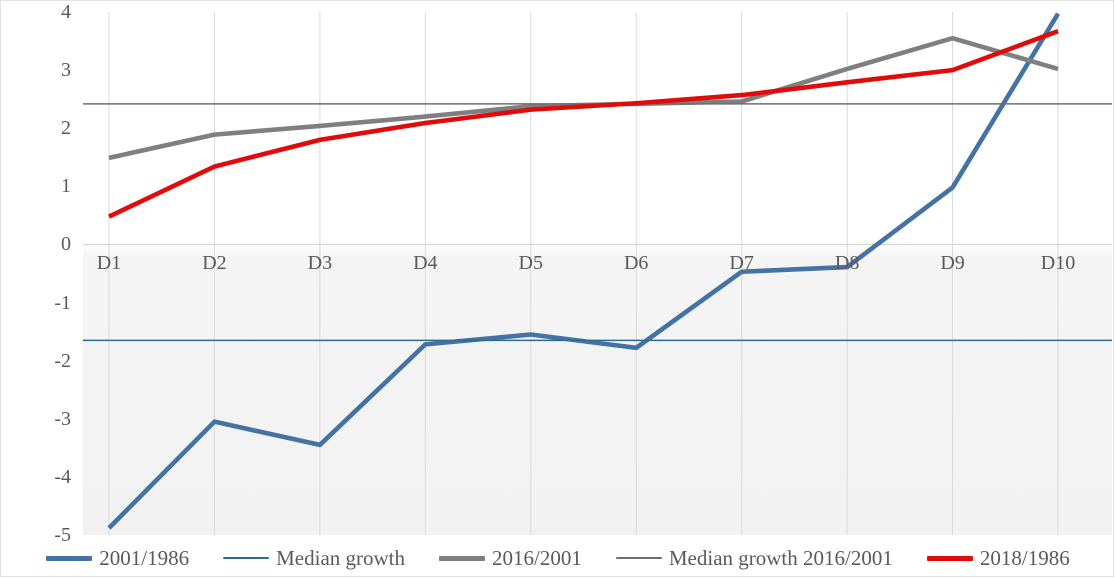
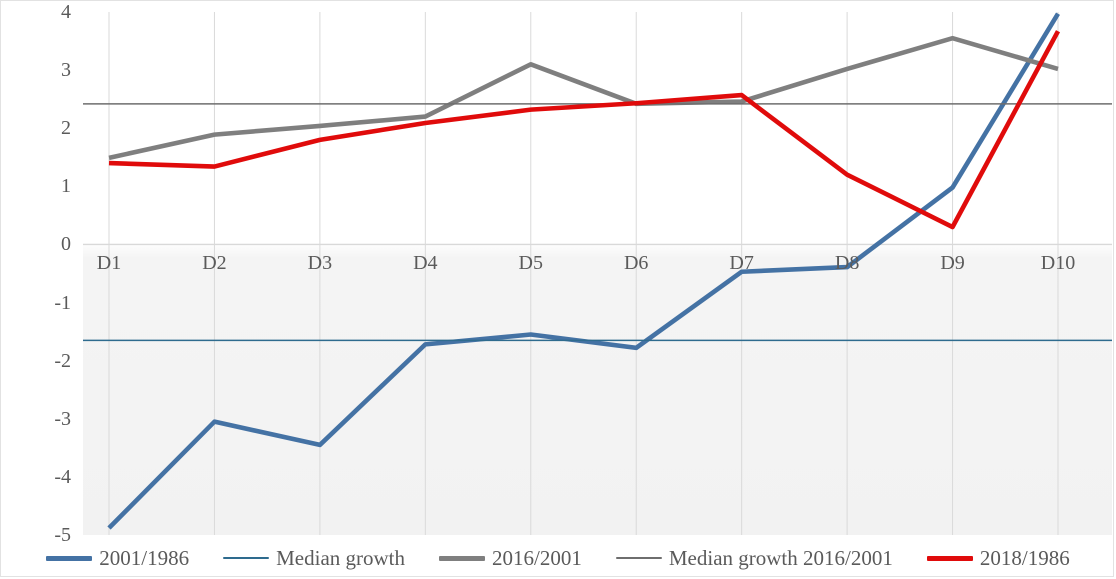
2018/1986/D1: 0.5 -> 1.4
2016/2001/D5: 2.4 -> 3.1
2018/1986/D8: 2.8 -> 1.2
2018/1986/D9: 3.0 -> 0.3
